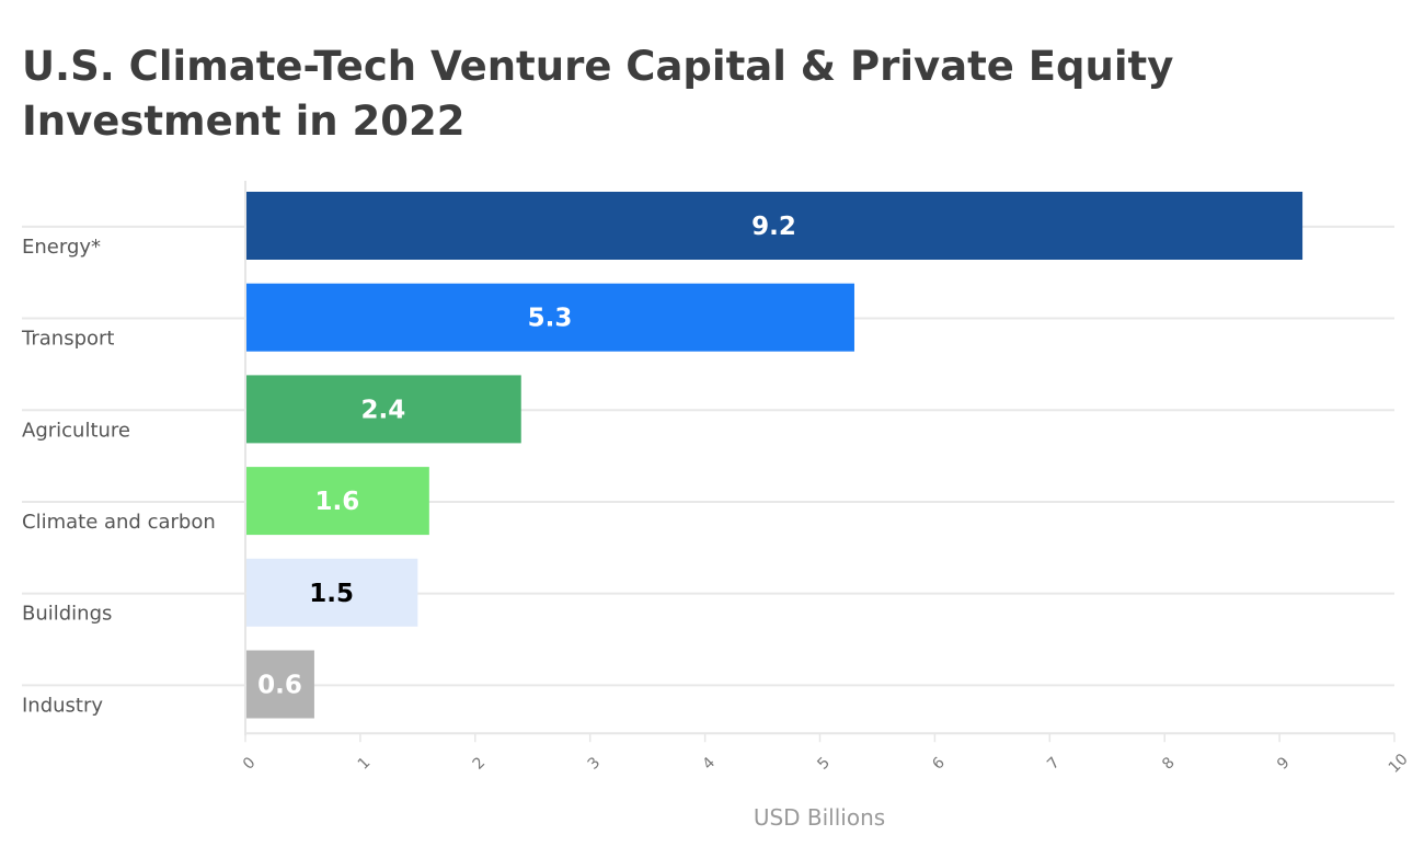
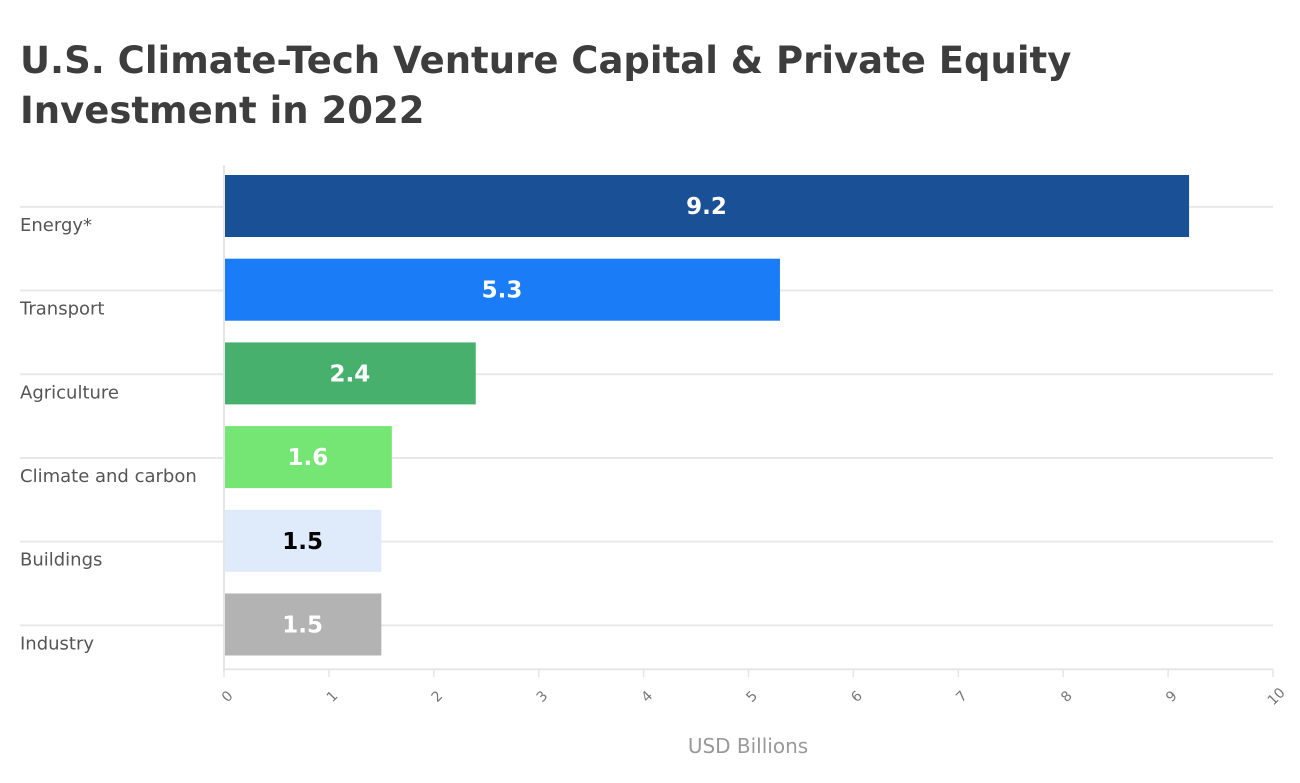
Industry: 0.6 -> 1.5
